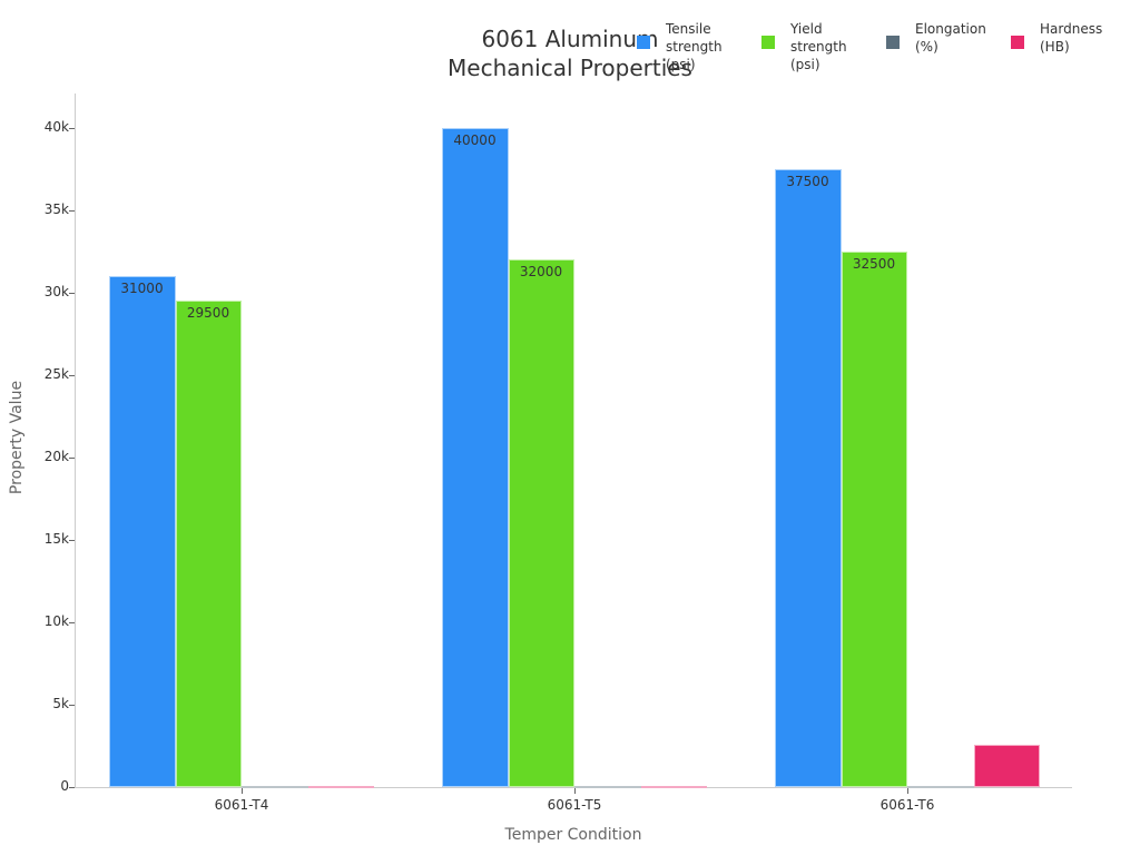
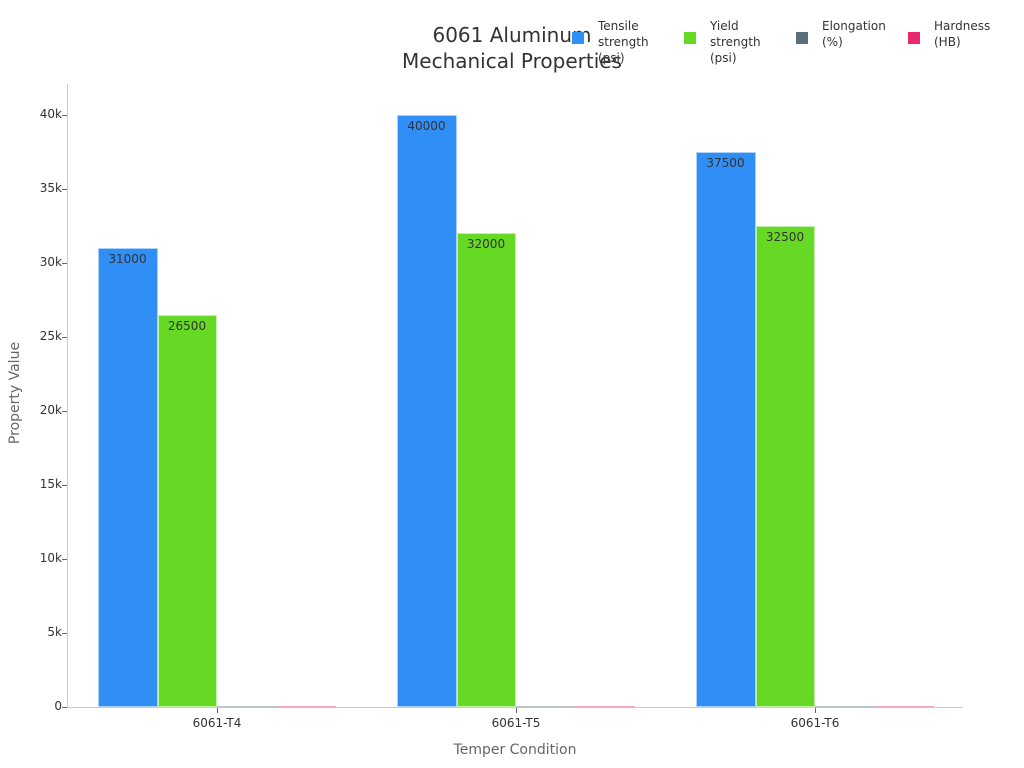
Yield strength (psi)/6061-T4: 29500 -> 26500
Hardness (HB)/6061-T6: 2.6k -> 0.1k
